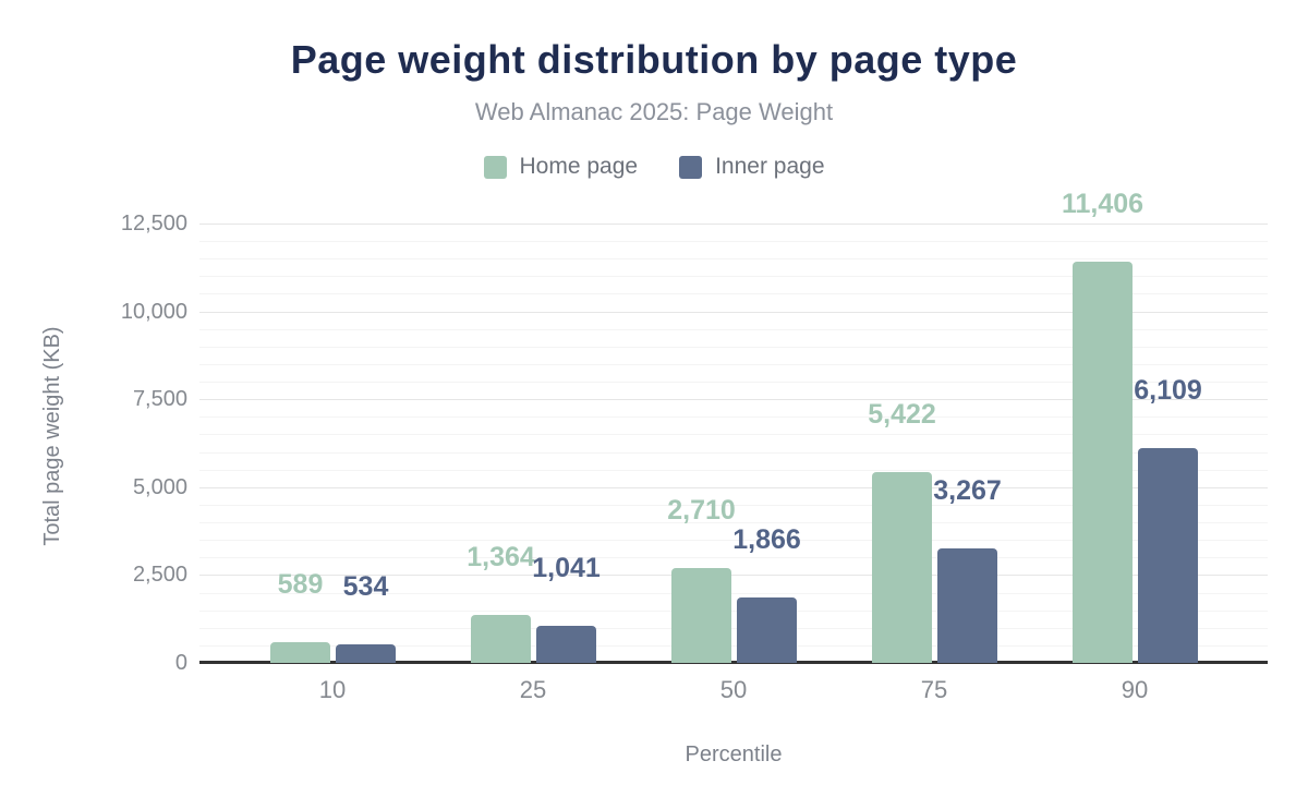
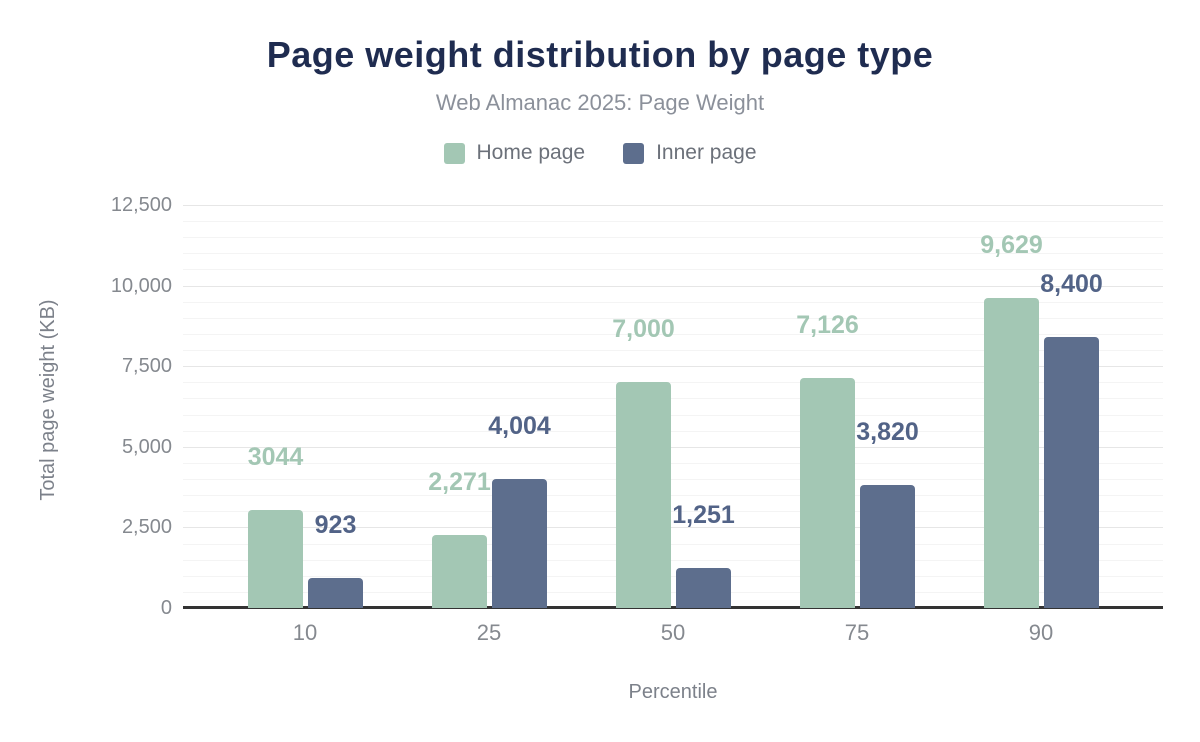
Home page/10: 589 -> 3044
Inner page/10: 534 -> 923
Home page/25: 1,364 -> 2,271
Inner page/25: 1,041 -> 4,004
Home page/50: 2,710 -> 7,000
Inner page/50: 1,866 -> 1,251
Home page/75: 5,422 -> 7,126
Inner page/75: 3,267 -> 3,820
Home page/90: 11,406 -> 9,629
Inner page/90: 6,109 -> 8,400
